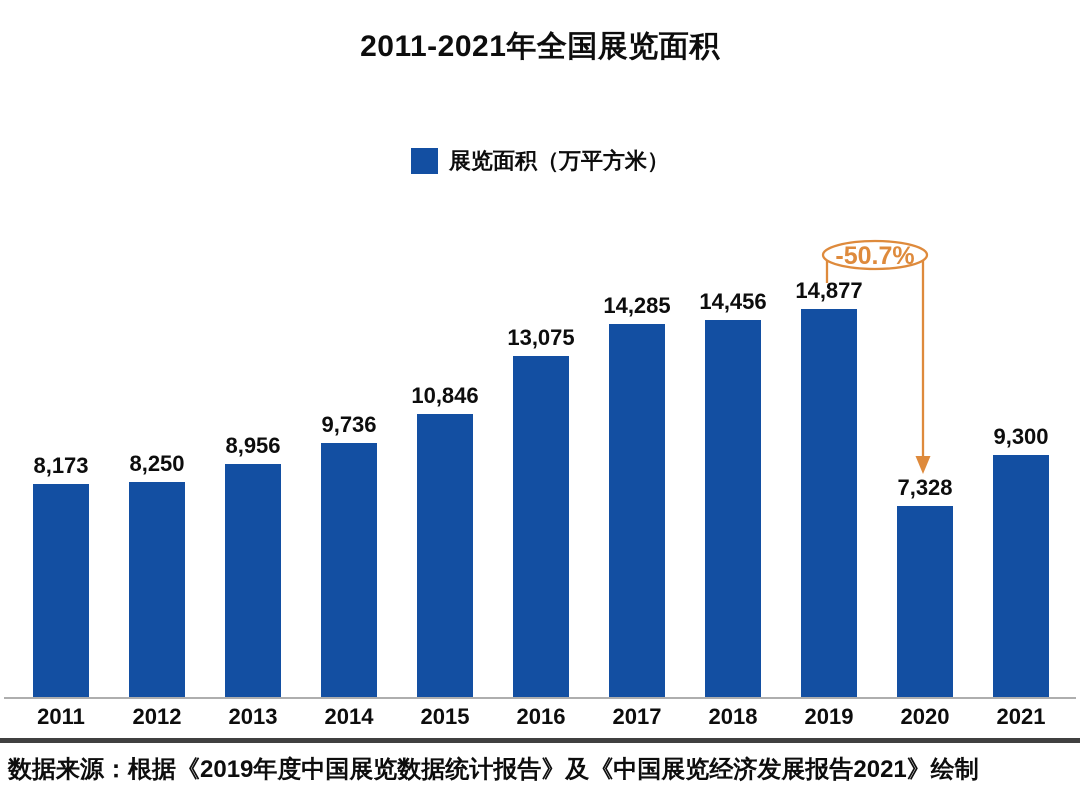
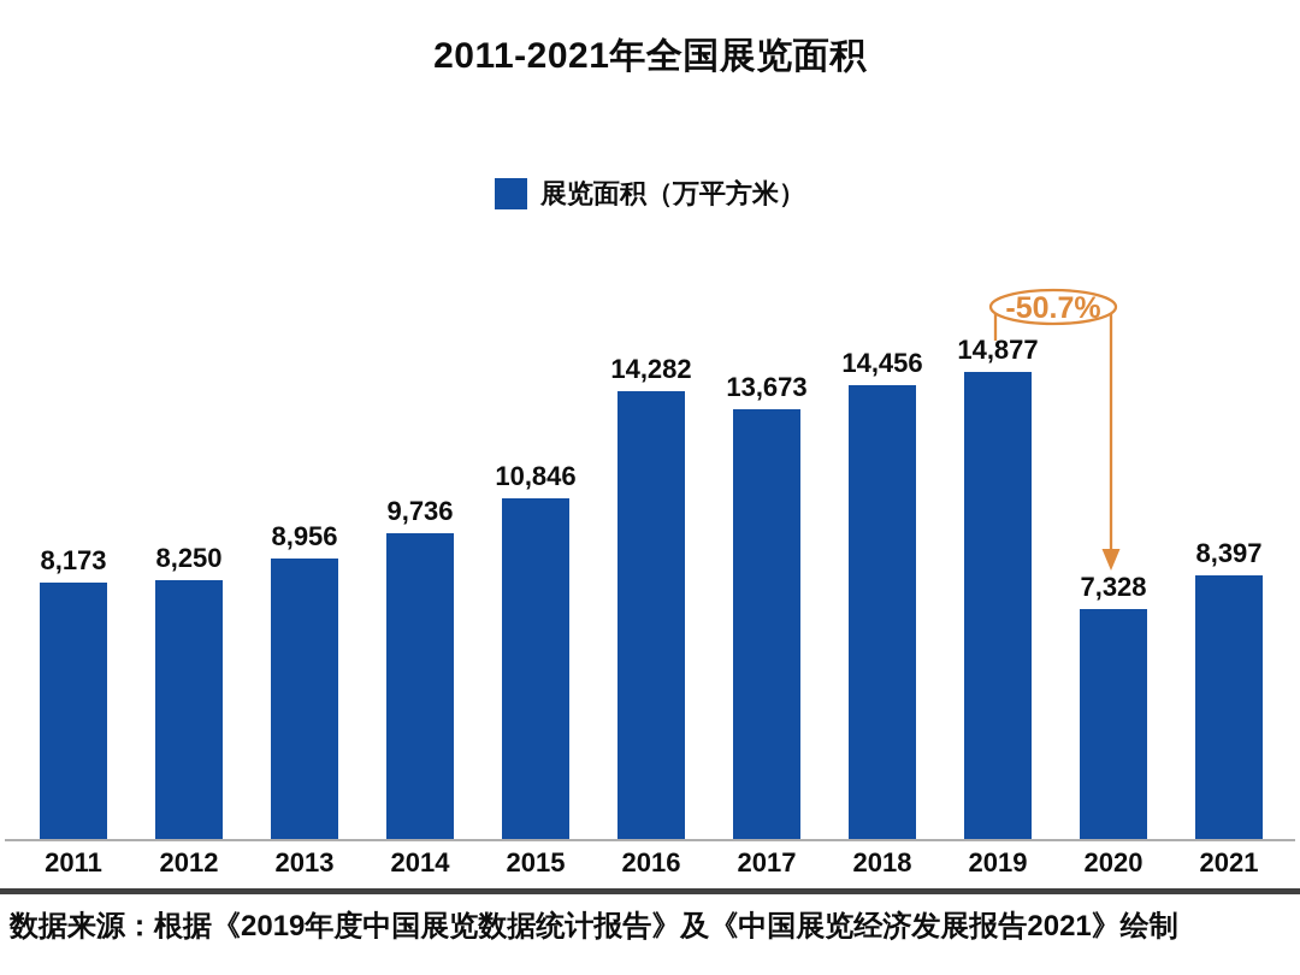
2016: 13,075 -> 14,282
2017: 14,285 -> 13,673
2021: 9,300 -> 8,397
